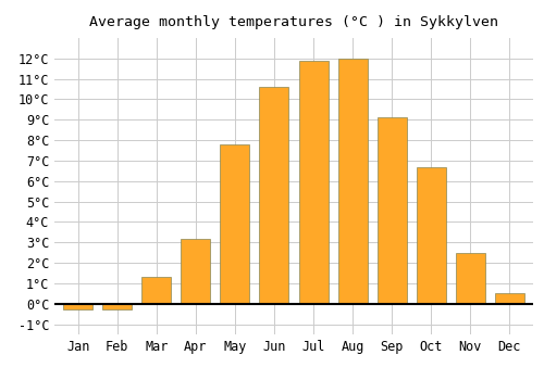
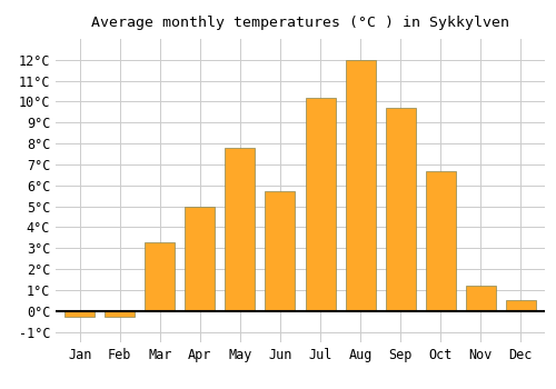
Mar: 1.3°C -> 3.3°C
Apr: 3.2°C -> 5.0°C
Jun: 10.6°C -> 5.7°C
Jul: 11.9°C -> 10.2°C
Sep: 9.1°C -> 9.7°C
Nov: 2.5°C -> 1.2°C
